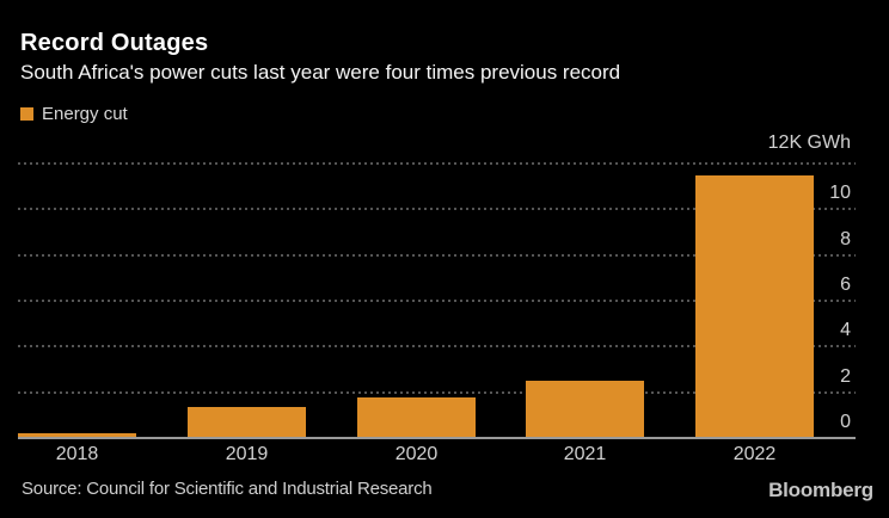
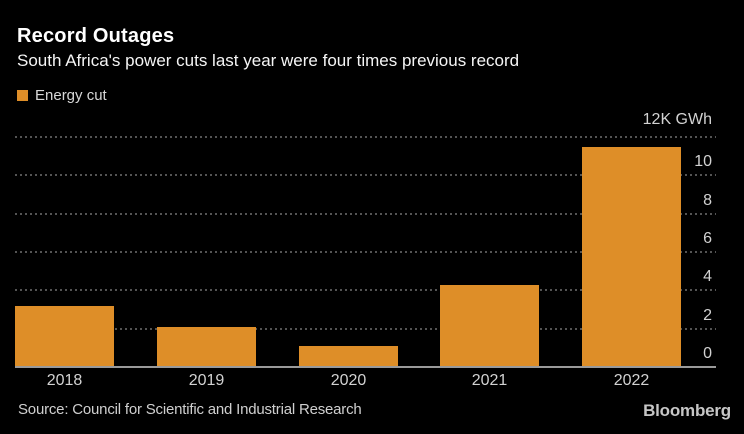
2018: 0.2 -> 3.2
2019: 1.4 -> 2.1
2020: 1.8 -> 1.1
2021: 2.5 -> 4.3
